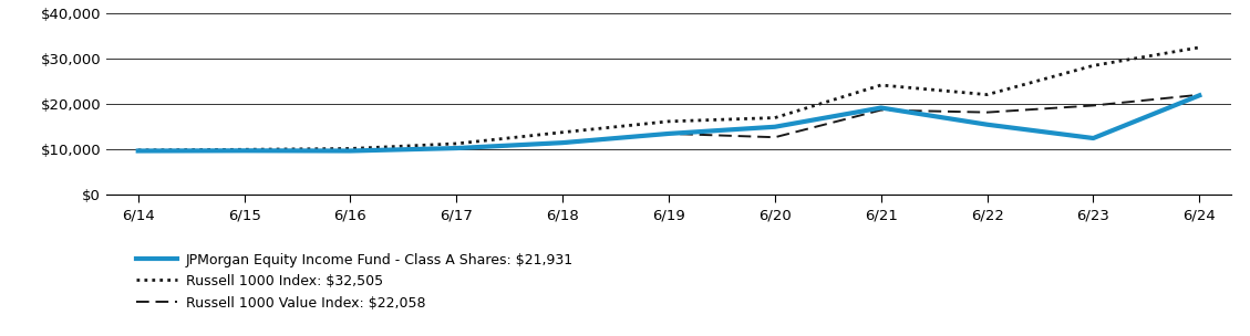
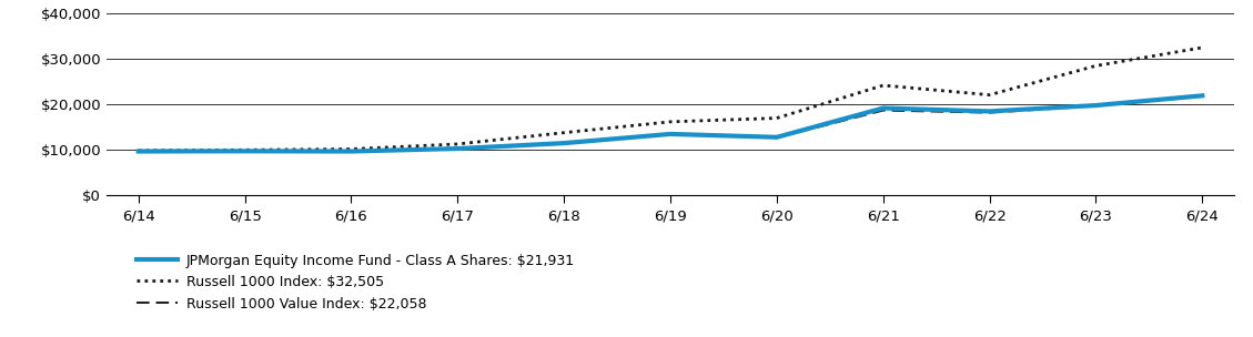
JPMorgan Equity Income Fund - Class A Shares: $21,931/6/20: $15,000 -> $12,800
JPMorgan Equity Income Fund - Class A Shares: $21,931/6/22: $15,500 -> $18,500
JPMorgan Equity Income Fund - Class A Shares: $21,931/6/23: $12,500 -> $19,800
